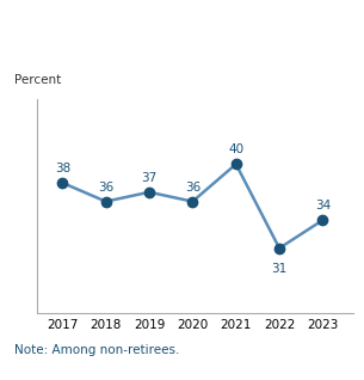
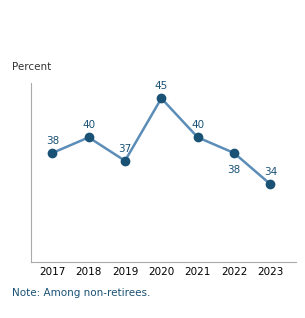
2018: 36 -> 40
2020: 36 -> 45
2022: 31 -> 38
